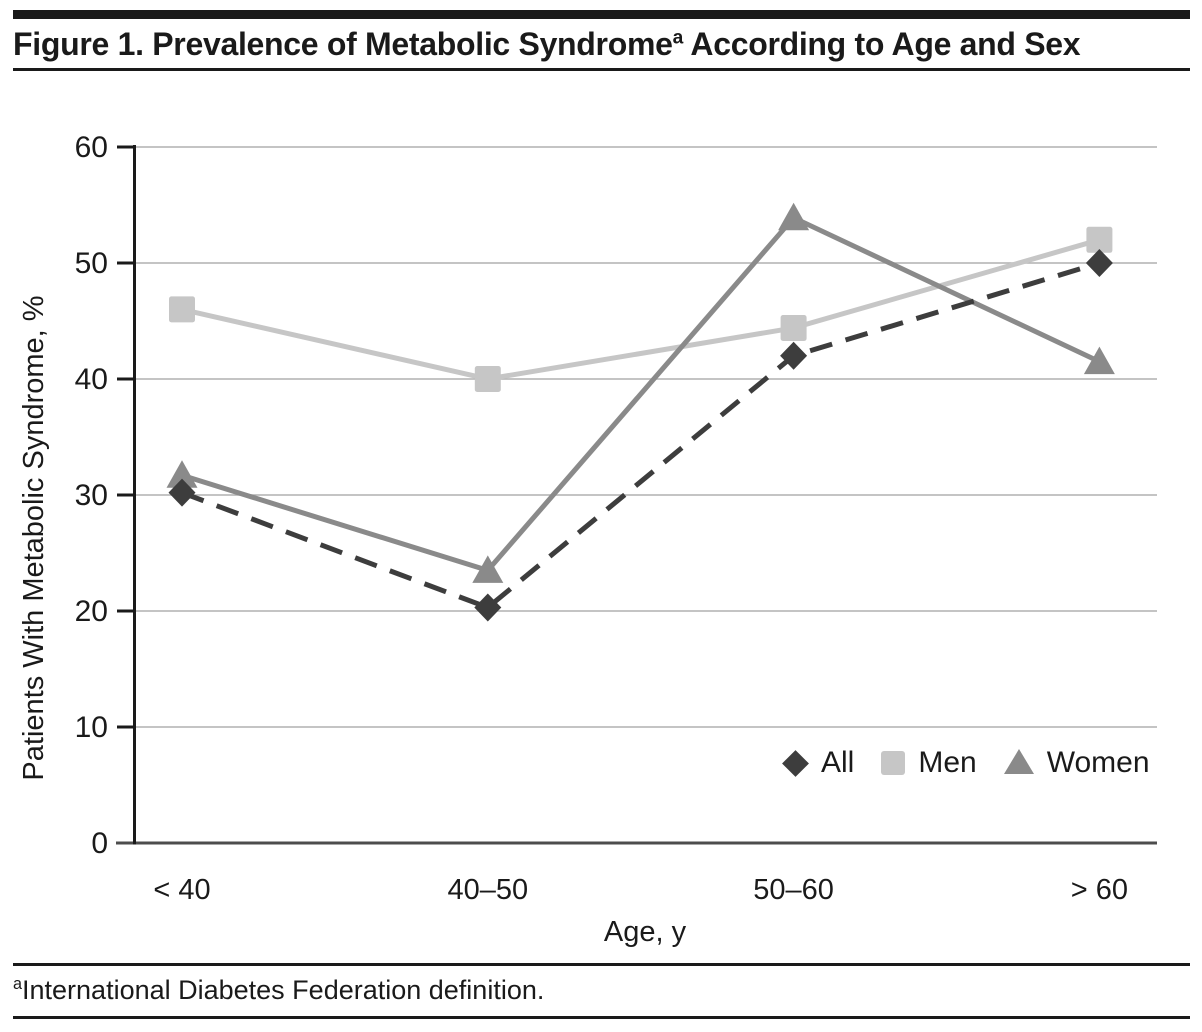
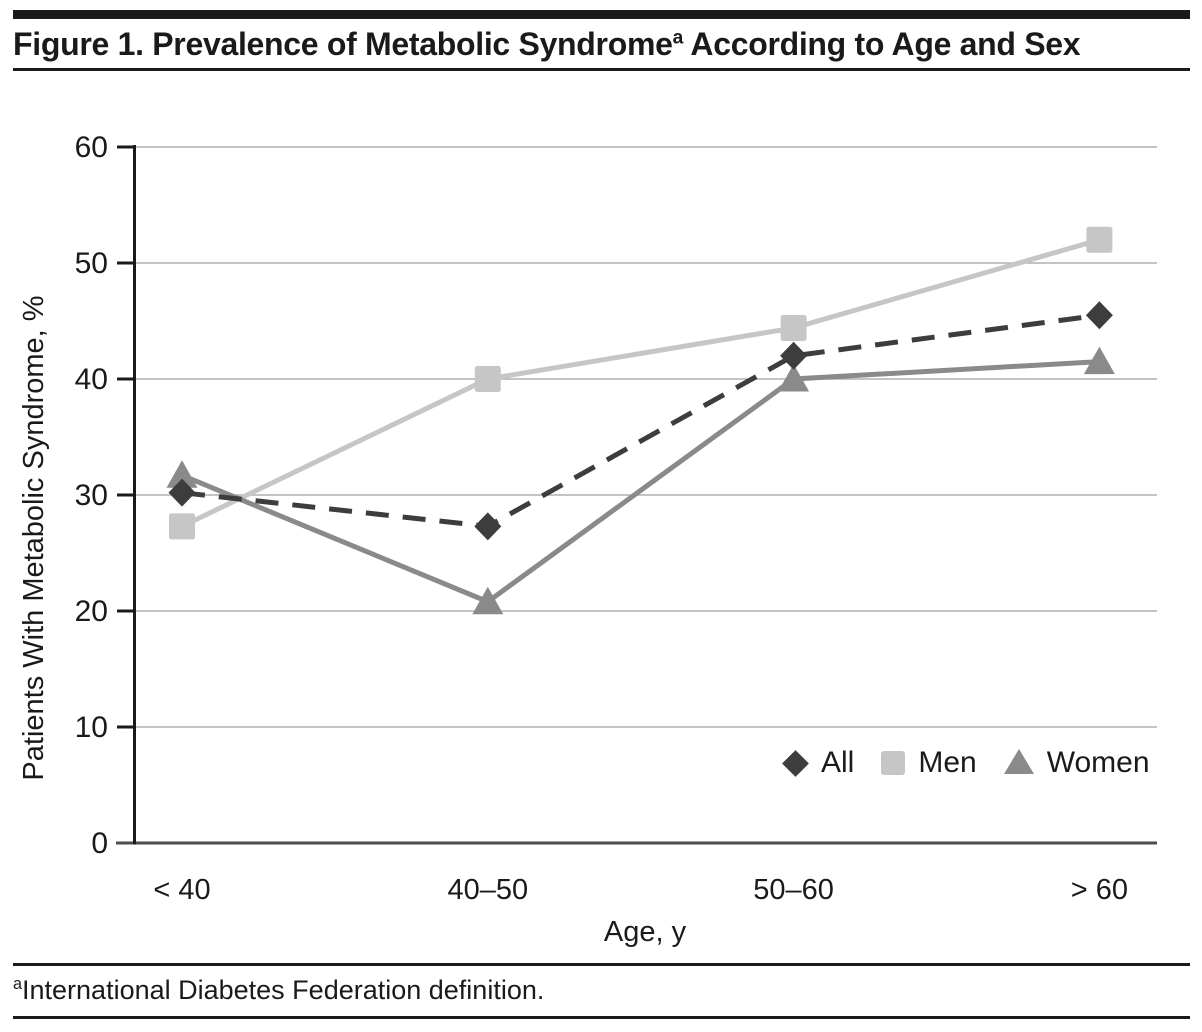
Men/< 40: 46.0 -> 27.3
All/40–50: 20.3 -> 27.3
Women/40–50: 23.5 -> 20.8
Women/50–60: 53.9 -> 40.0
All/> 60: 50.0 -> 45.5
